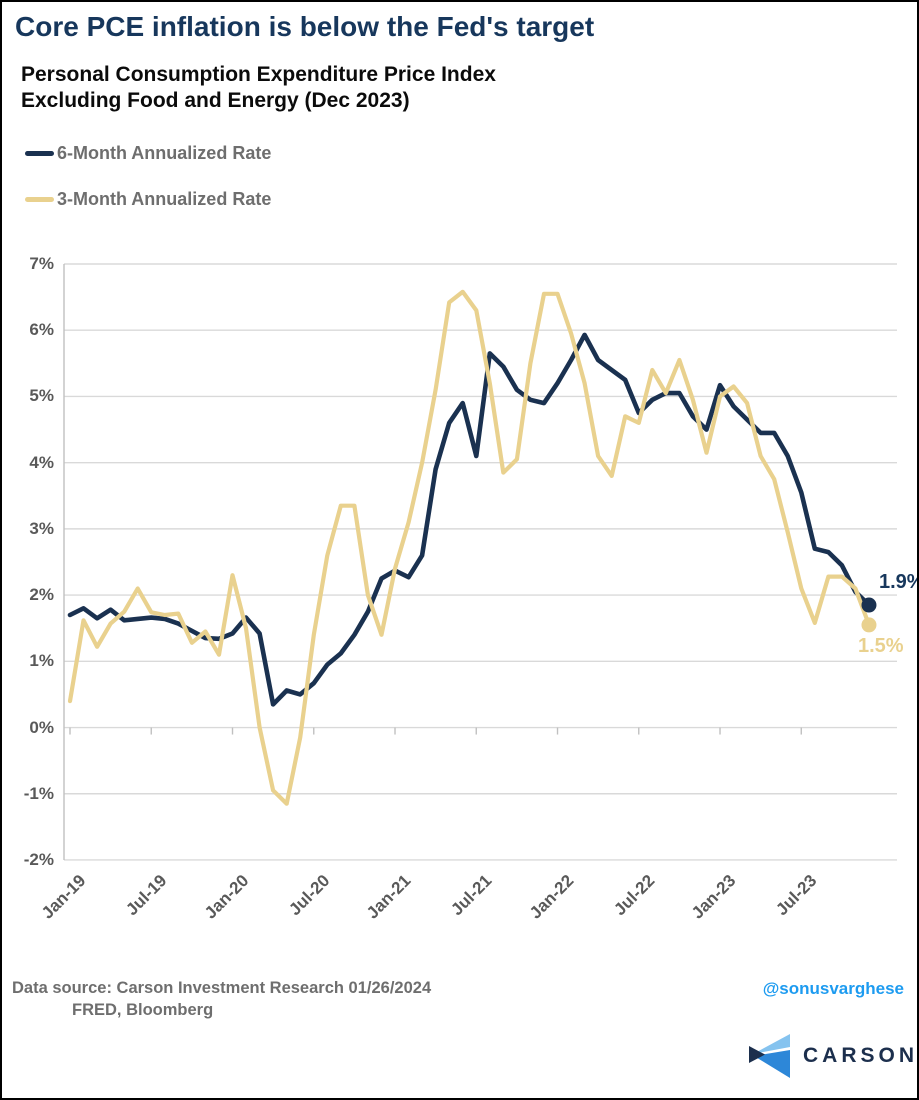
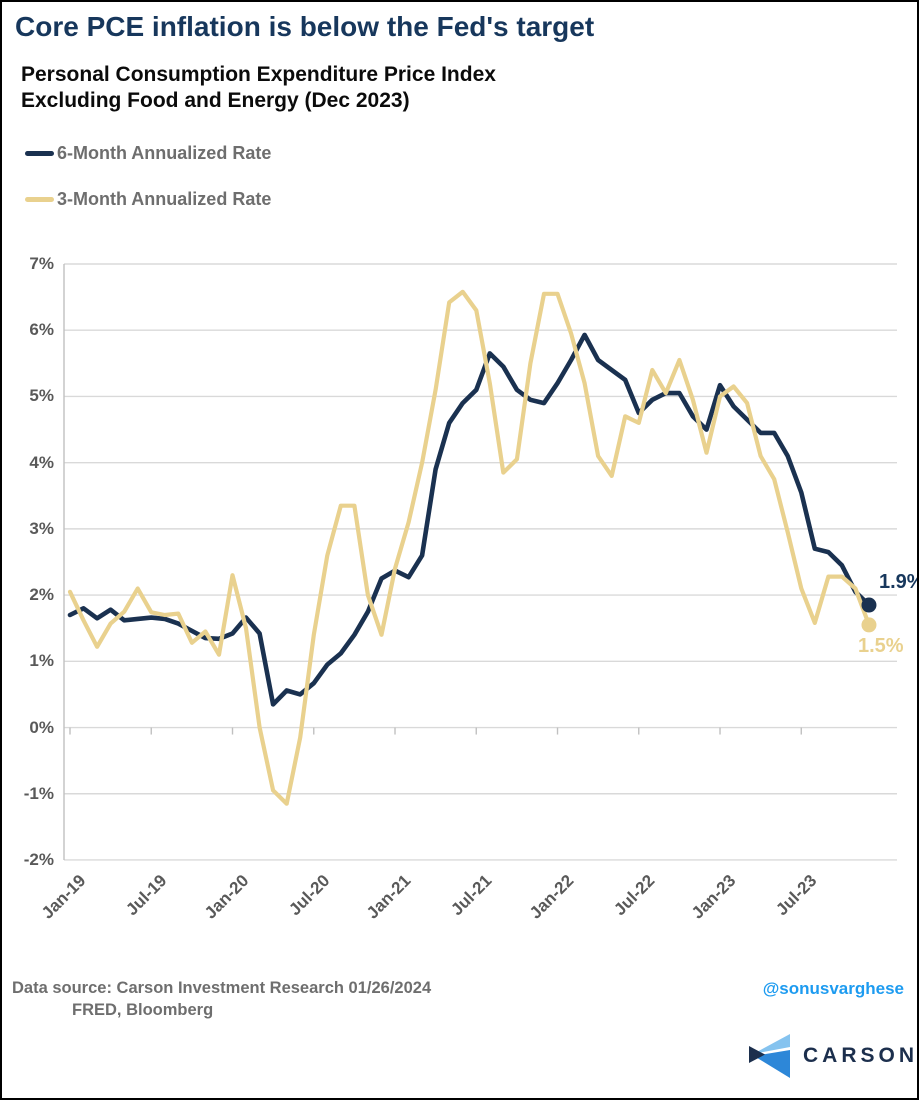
3-Month Annualized Rate/Jan-19: 0.4% -> 2.0%
6-Month Annualized Rate/Jul-21: 4.1% -> 5.1%
